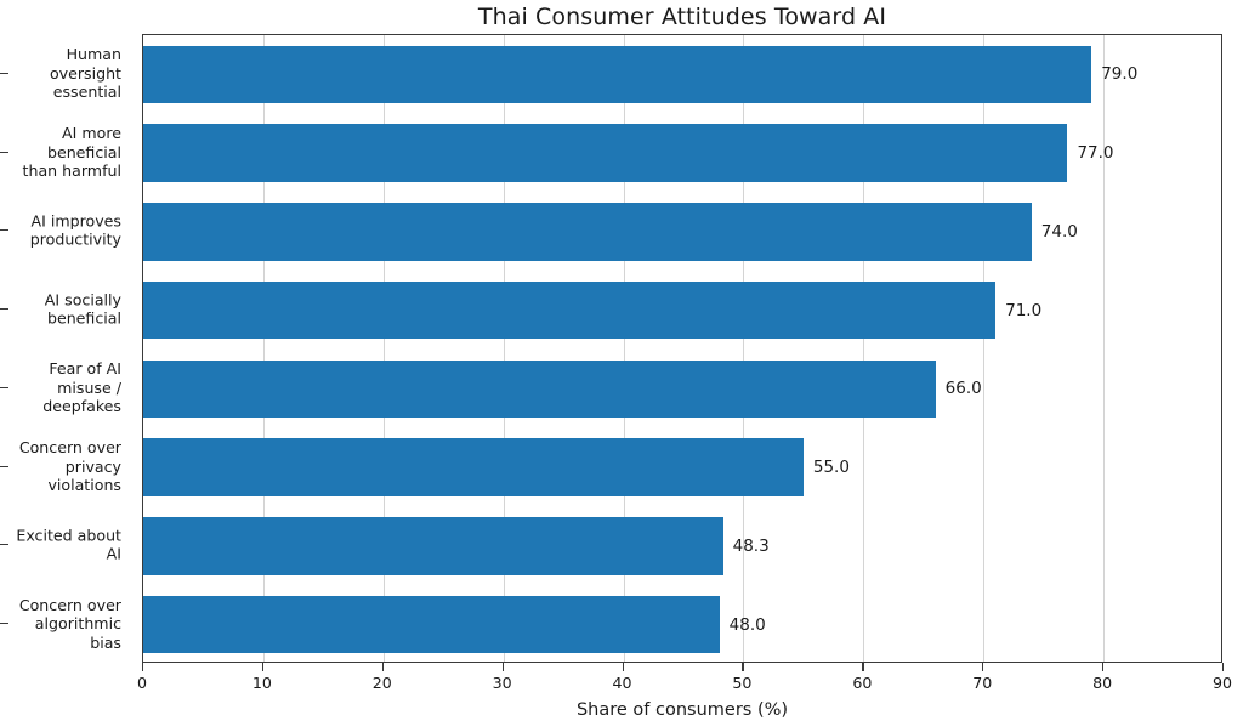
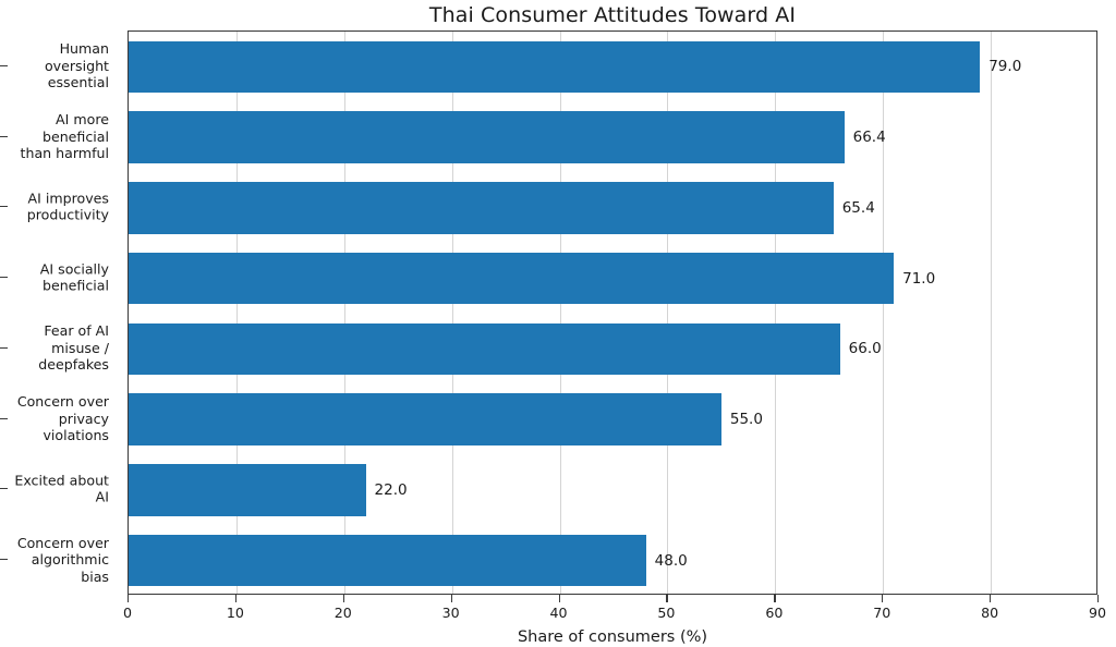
AI more beneficial than harmful: 77.0 -> 66.4
AI improves productivity: 74.0 -> 65.4
Excited about AI: 48.3 -> 22.0
